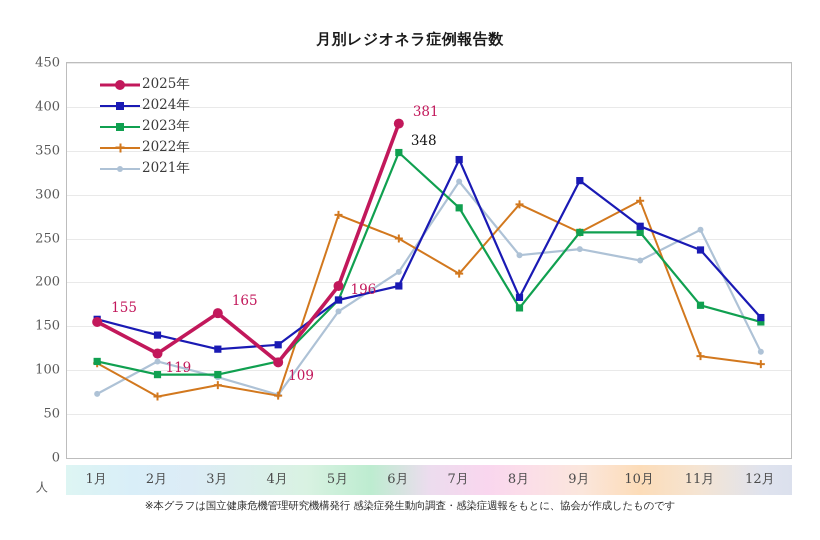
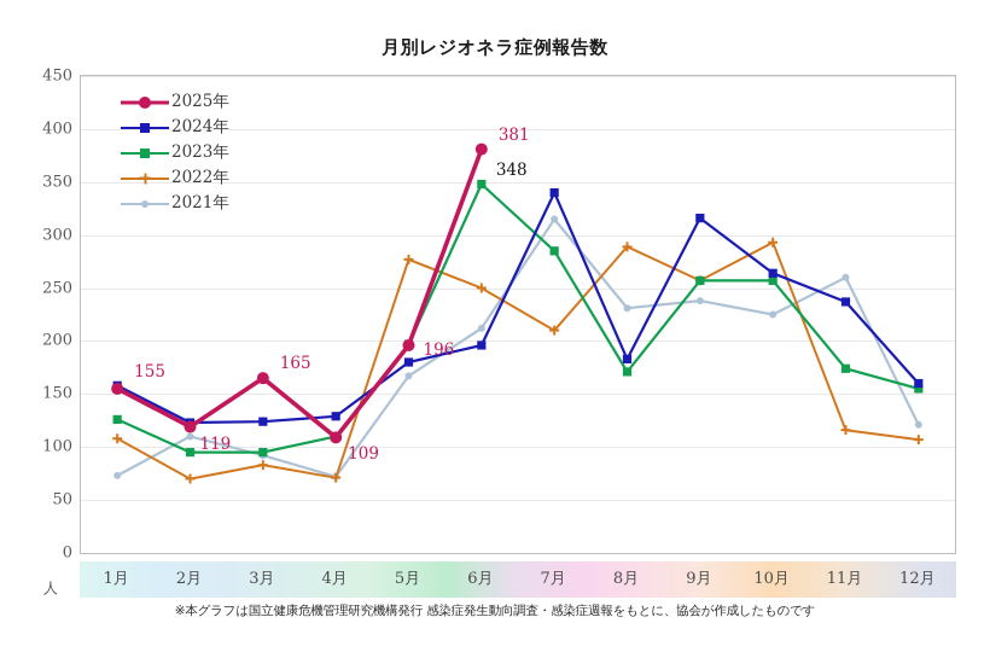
2023年/1月: 110 -> 130
2024年/2月: 140 -> 120
2023年/5月: 180 -> 200
